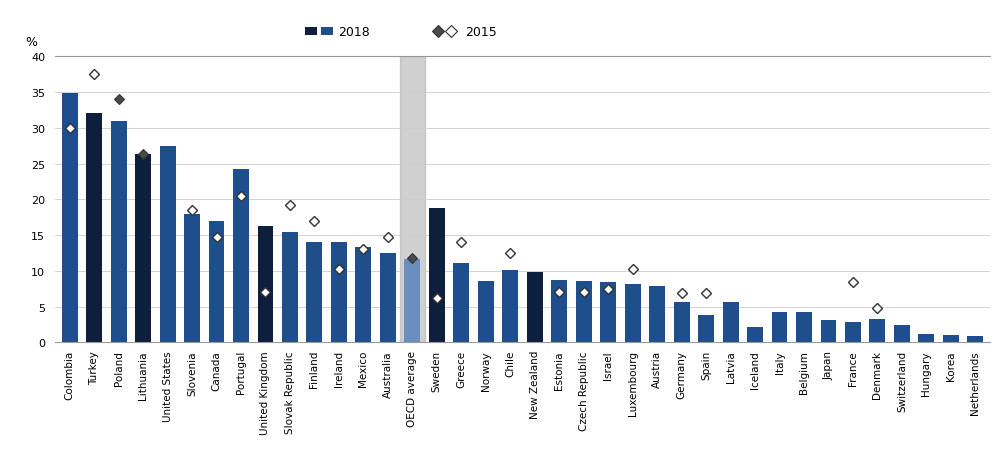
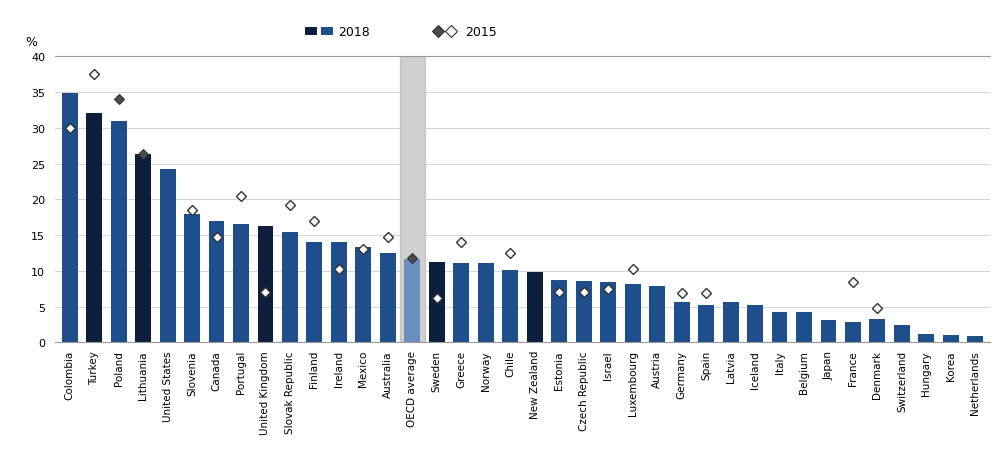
United States: 27.4 -> 24.2
Portugal: 24.2 -> 16.5
Sweden: 18.8 -> 11.3
Norway: 8.6 -> 11.1
Spain: 3.8 -> 5.3
Iceland: 2.2 -> 5.2
